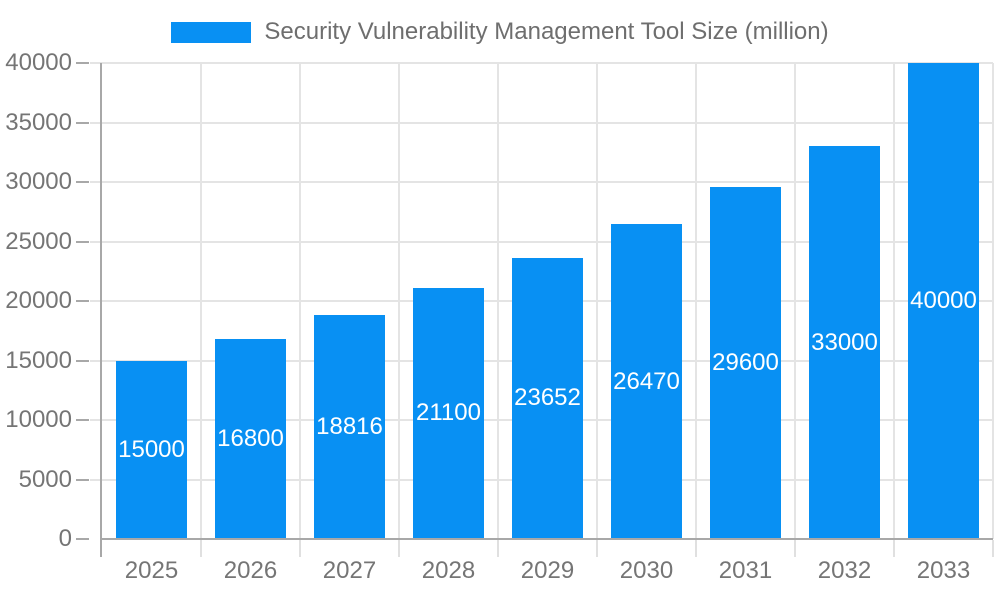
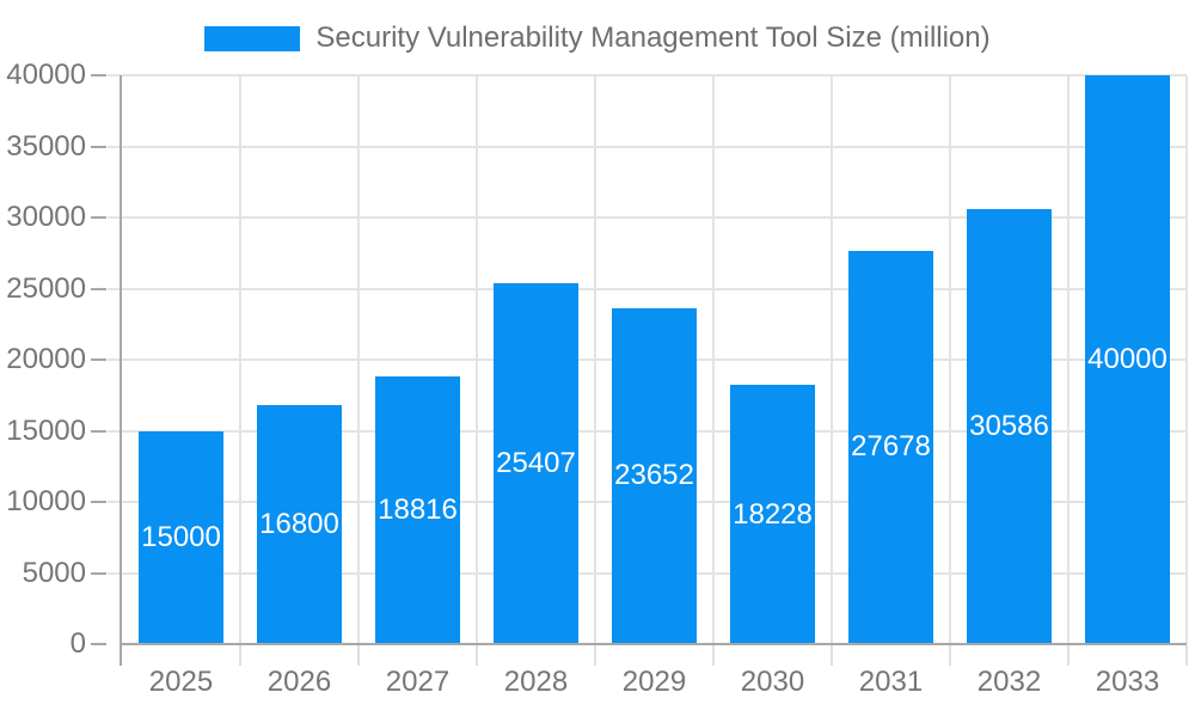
2028: 21100 -> 25407
2030: 26470 -> 18228
2031: 29600 -> 27678
2032: 33000 -> 30586
